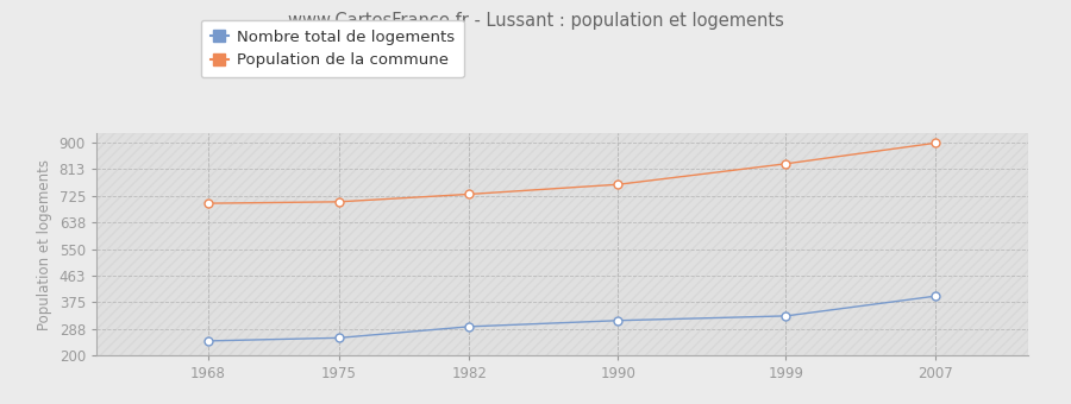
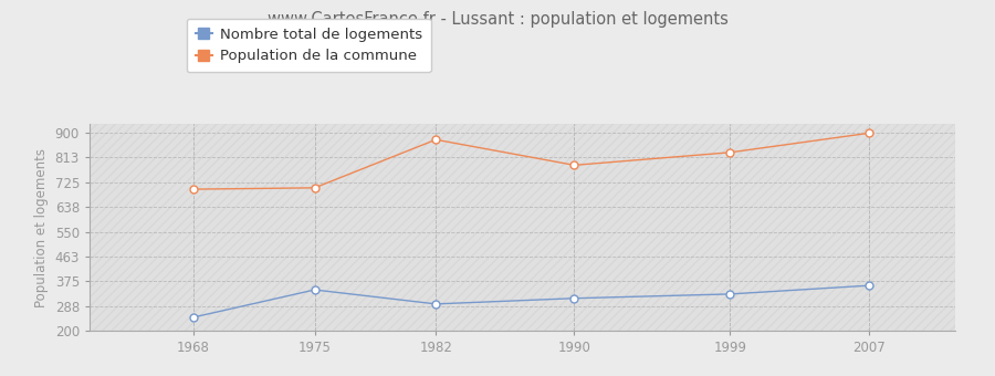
Nombre total de logements/1975: 258 -> 345
Population de la commune/1982: 730 -> 875
Population de la commune/1990: 762 -> 785
Nombre total de logements/2007: 395 -> 360
